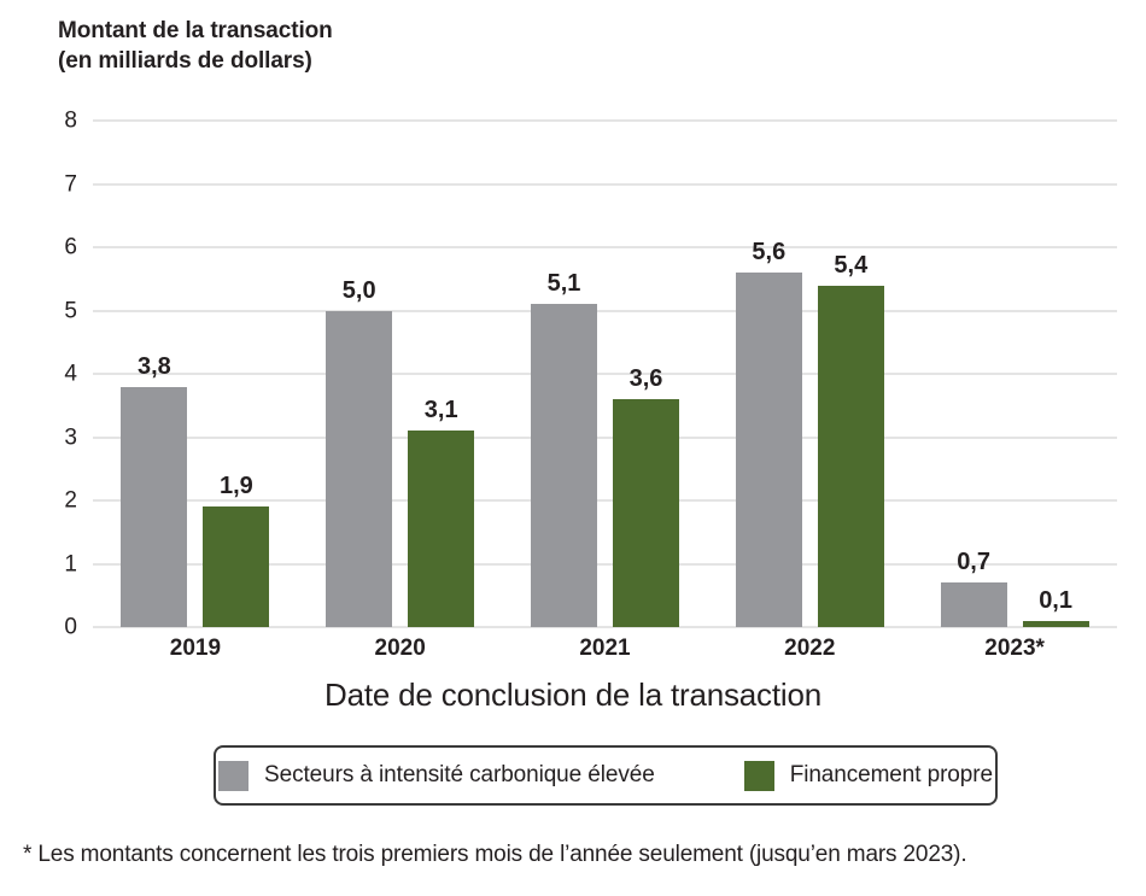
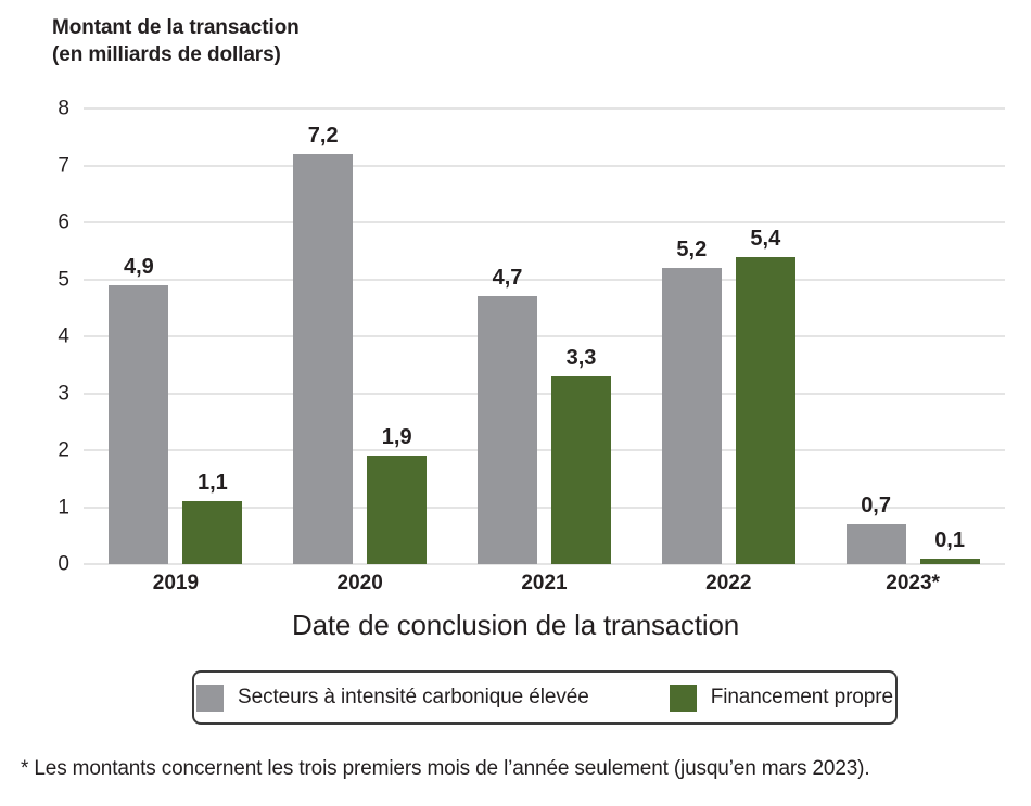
Secteurs à intensité carbonique élevée/2019: 3,8 -> 4,9
Financement propre/2019: 1,9 -> 1,1
Secteurs à intensité carbonique élevée/2020: 5,0 -> 7,2
Financement propre/2020: 3,1 -> 1,9
Secteurs à intensité carbonique élevée/2021: 5,1 -> 4,7
Financement propre/2021: 3,6 -> 3,3
Secteurs à intensité carbonique élevée/2022: 5,6 -> 5,2
